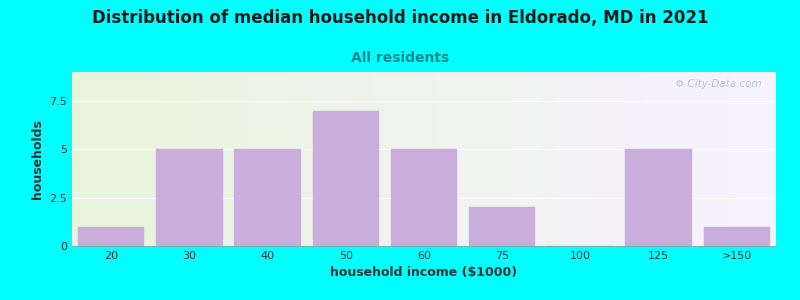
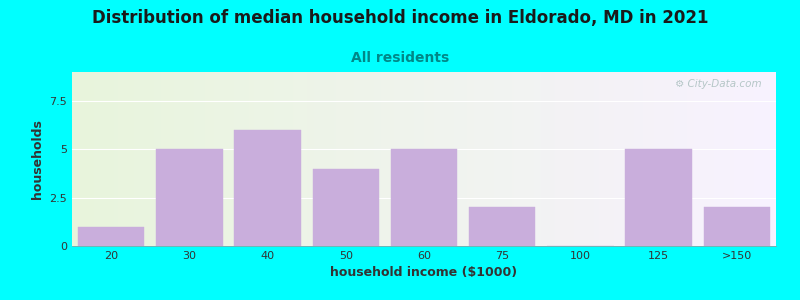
40: 5 -> 6
50: 7 -> 4
>150: 1 -> 2
